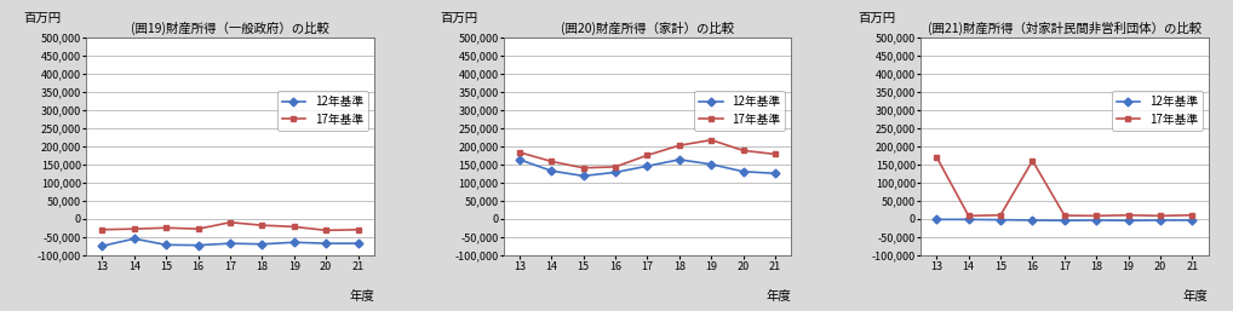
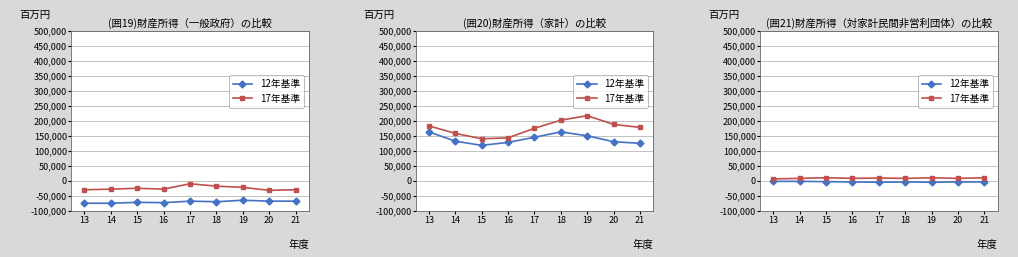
(囲19)財産所得（一般政府）の比較/12年基準/14: -55,000 -> -75,000
(囲21)財産所得（対家計民間非営利団体）の比較/17年基準/13: 170,000 -> 6,000
(囲21)財産所得（対家計民間非営利団体）の比較/17年基準/16: 160,000 -> 8,000
